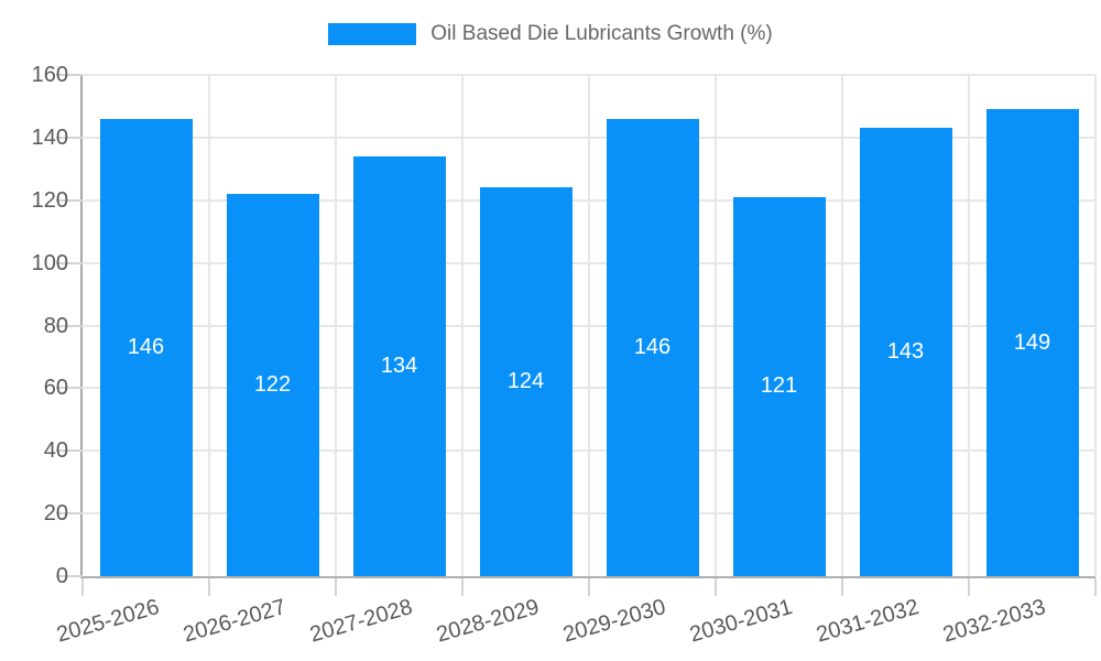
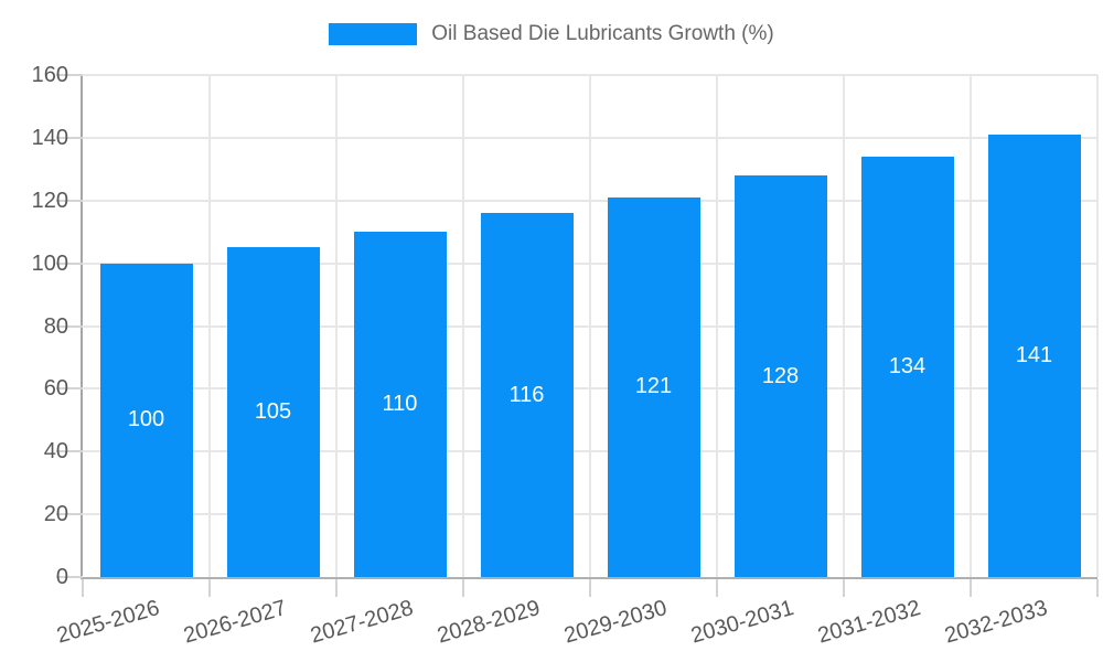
2025-2026: 146 -> 100
2026-2027: 122 -> 105
2027-2028: 134 -> 110
2028-2029: 124 -> 116
2029-2030: 146 -> 121
2030-2031: 121 -> 128
2031-2032: 143 -> 134
2032-2033: 149 -> 141
